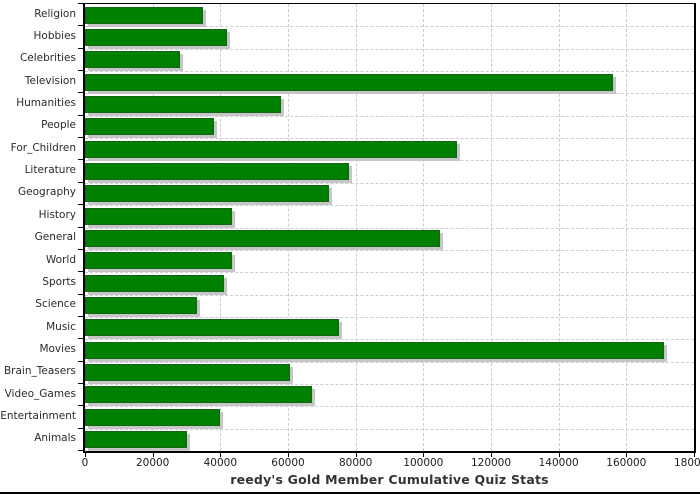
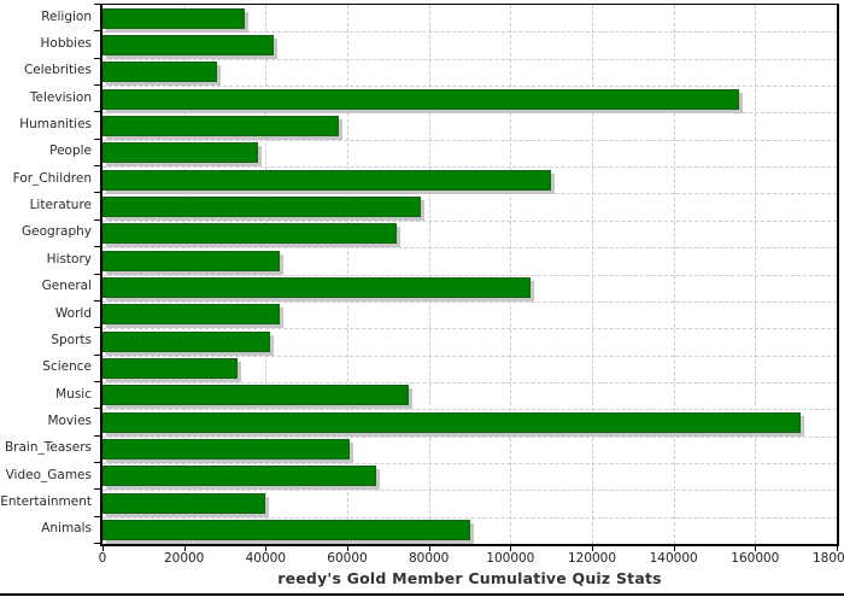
Animals: 30000 -> 90000
